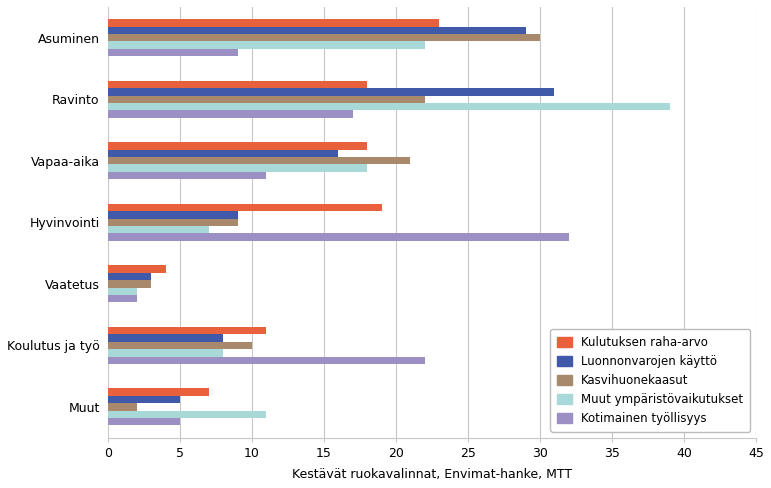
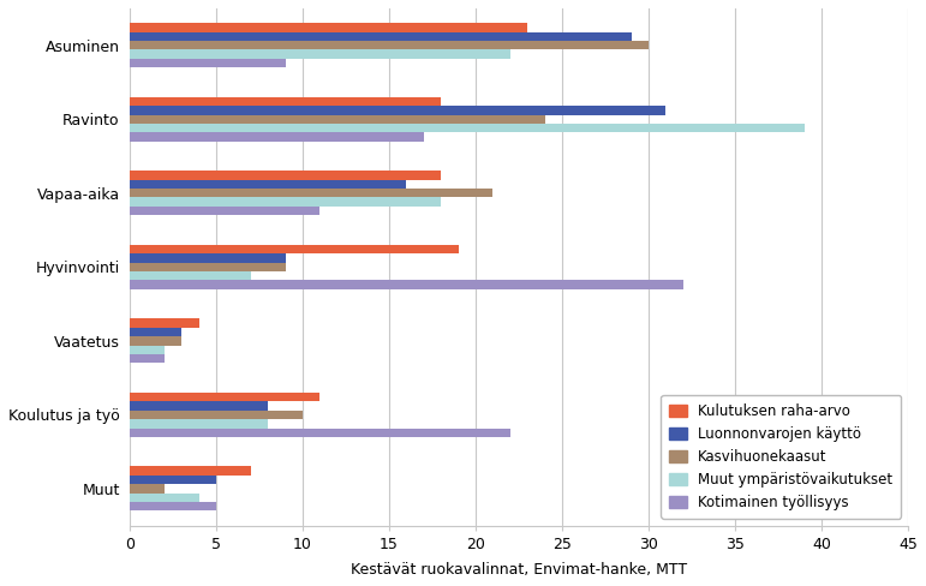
Kasvihuonekaasut/Ravinto: 22 -> 24
Muut ympäristövaikutukset/Muut: 11 -> 4
